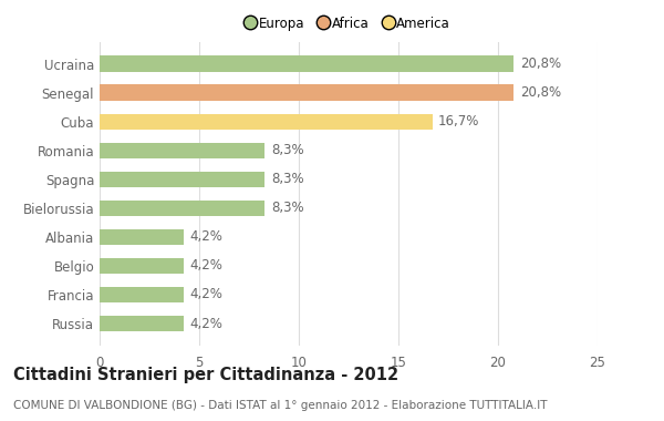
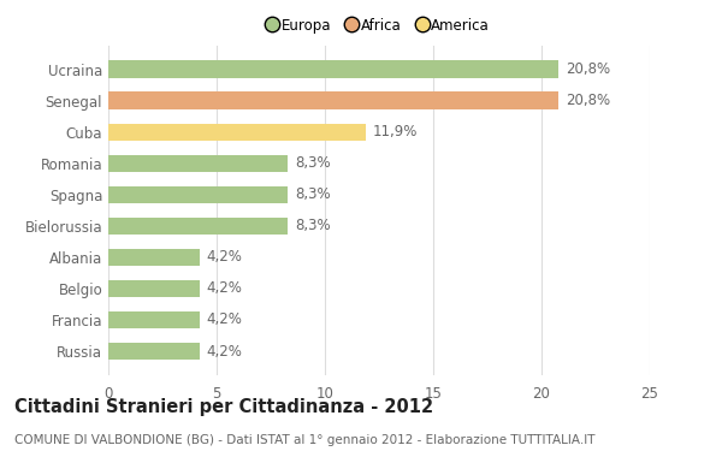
Cuba: 16,7% -> 11,9%
